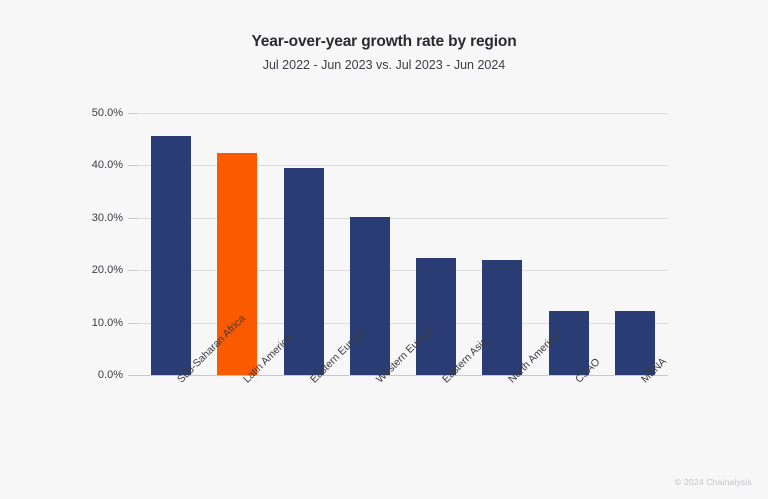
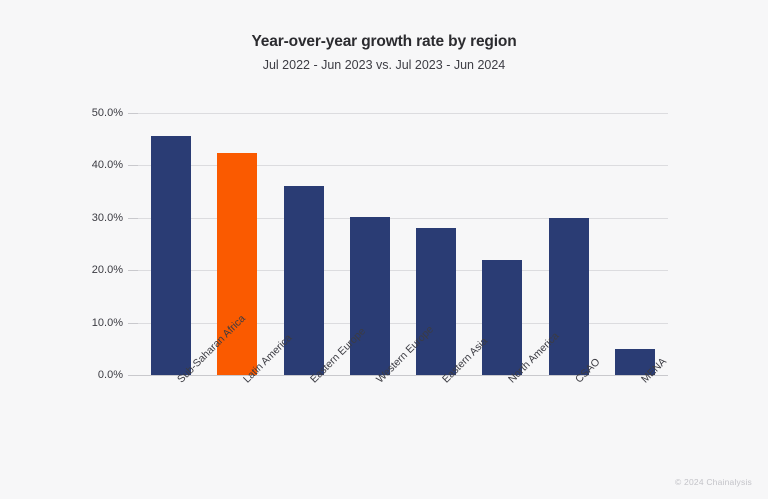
Eastern Europe: 40% -> 36%
Eastern Asia: 22% -> 28%
CSAO: 12% -> 30%
MENA: 12% -> 5%
